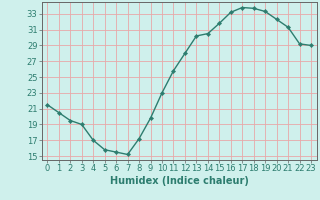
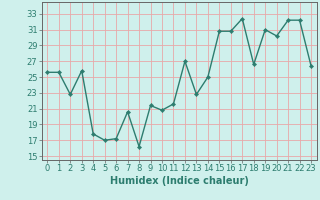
0: 21.5 -> 25.6
1: 20.5 -> 25.6
2: 19.5 -> 22.8
3: 19.0 -> 25.8
4: 17.0 -> 17.8
5: 15.8 -> 17.0
6: 15.5 -> 17.2
7: 15.2 -> 20.6
8: 17.2 -> 16.2
9: 19.8 -> 21.4
10: 23.0 -> 20.8
11: 25.8 -> 21.6
12: 28.0 -> 27.0
13: 30.2 -> 22.8
14: 30.5 -> 25.0
15: 31.8 -> 30.8
16: 33.2 -> 30.8
17: 33.8 -> 32.4
18: 33.7 -> 26.6
19: 33.3 -> 31.0
20: 32.3 -> 30.2
21: 31.3 -> 32.2
22: 29.2 -> 32.2
23: 29.0 -> 26.4
